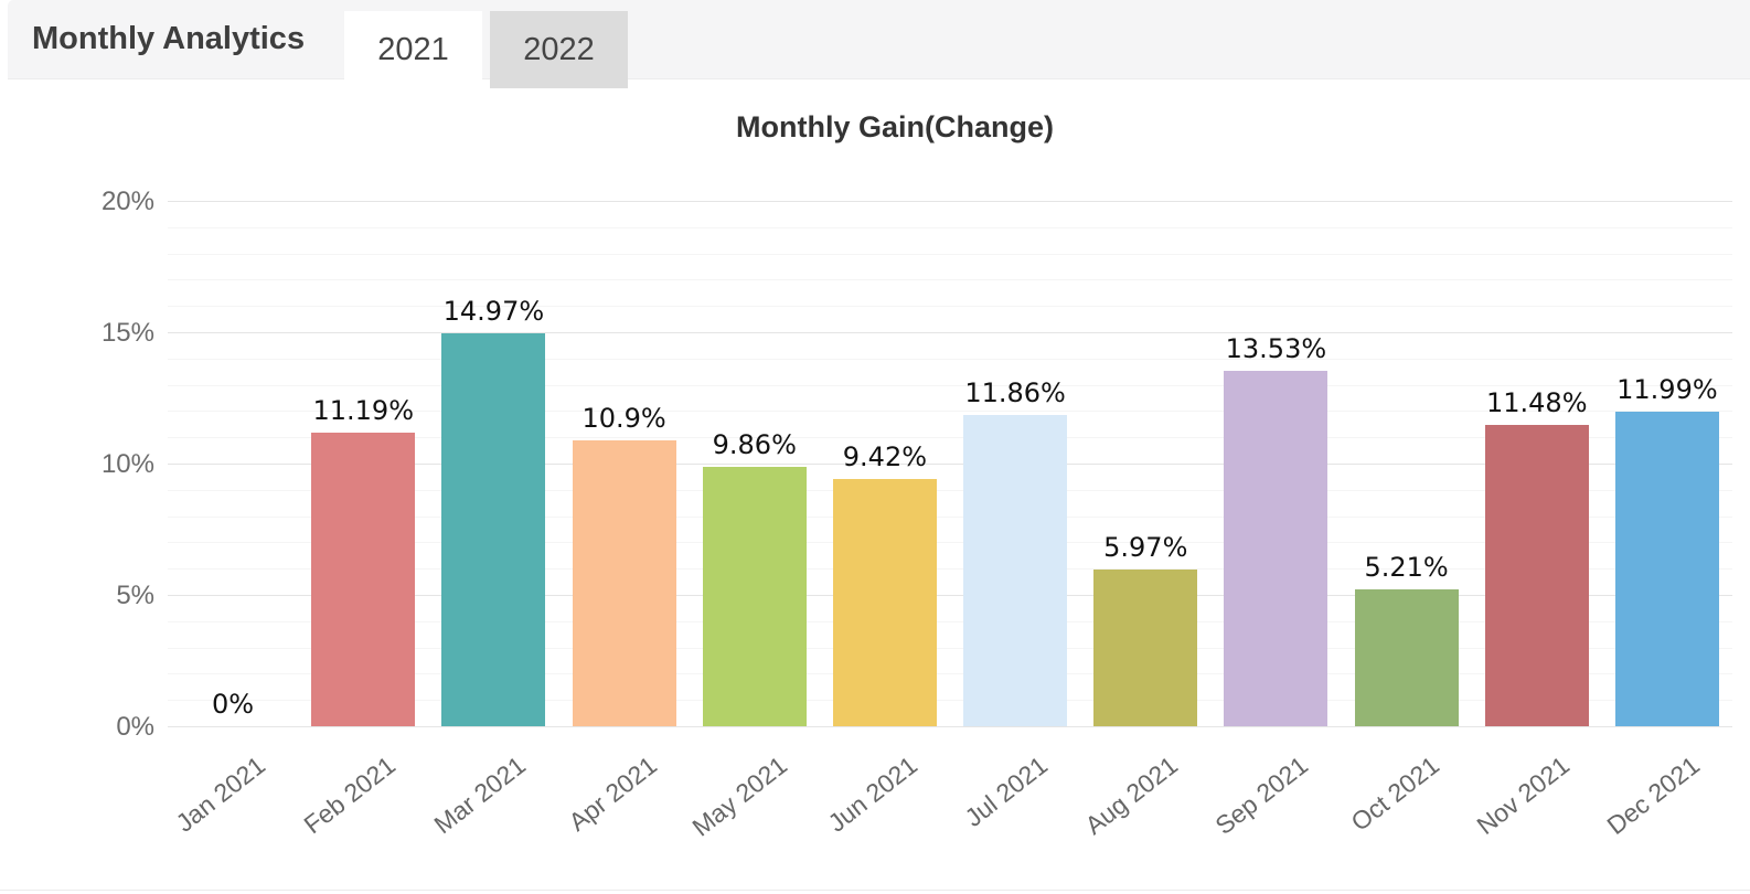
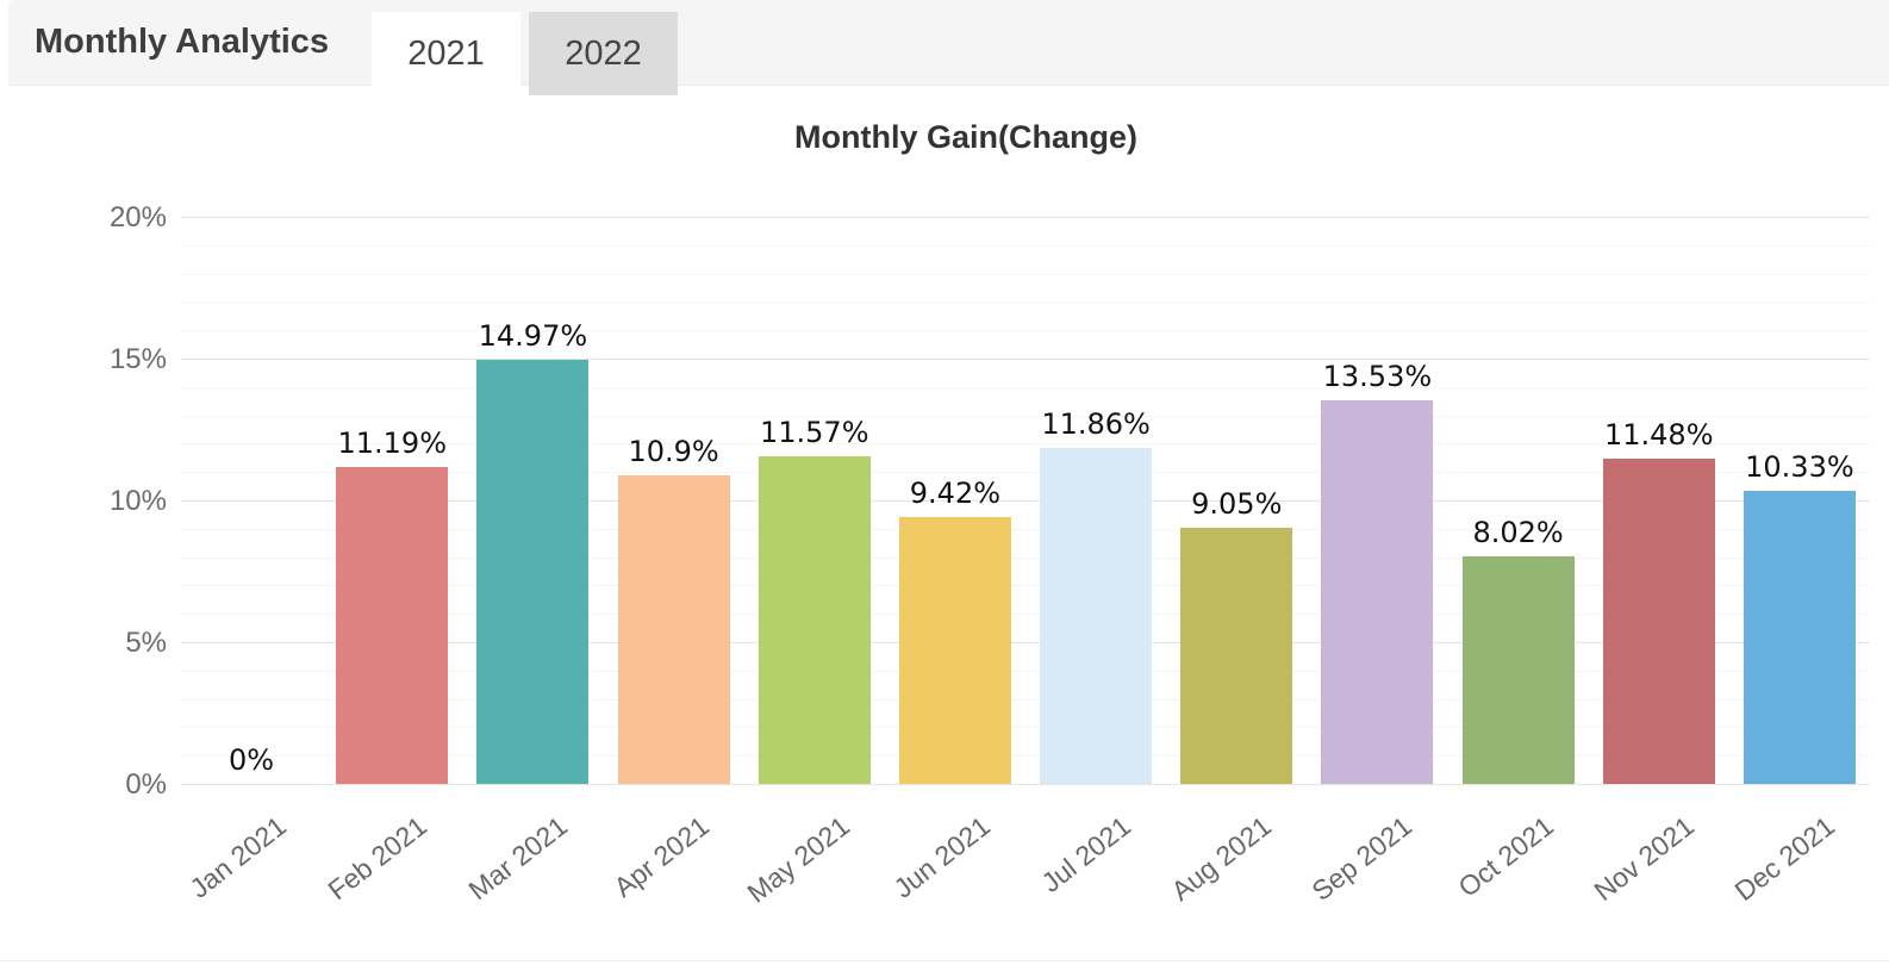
May 2021: 9.86% -> 11.57%
Aug 2021: 5.97% -> 9.05%
Oct 2021: 5.21% -> 8.02%
Dec 2021: 11.99% -> 10.33%
